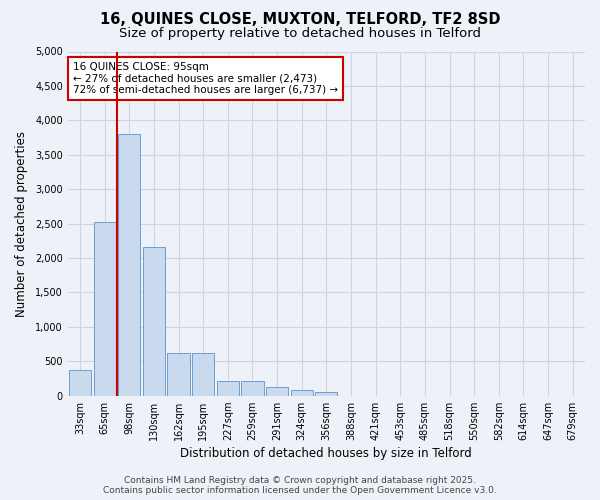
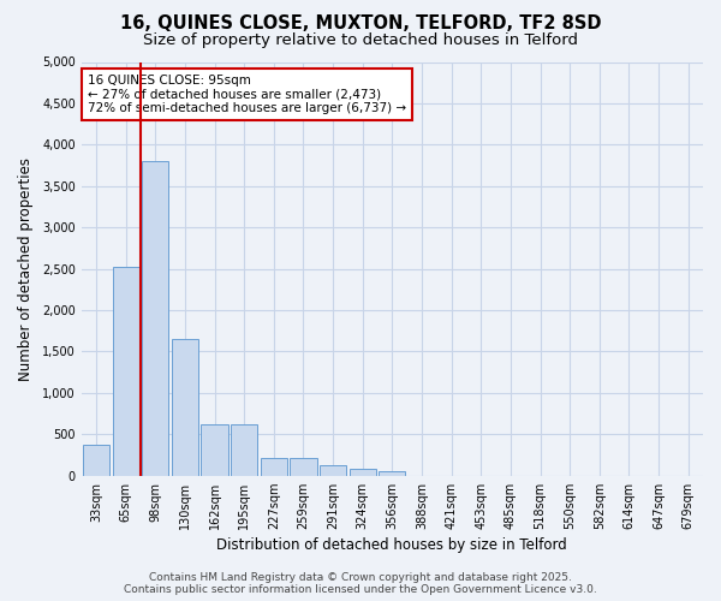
130sqm: 2,160 -> 1,650
